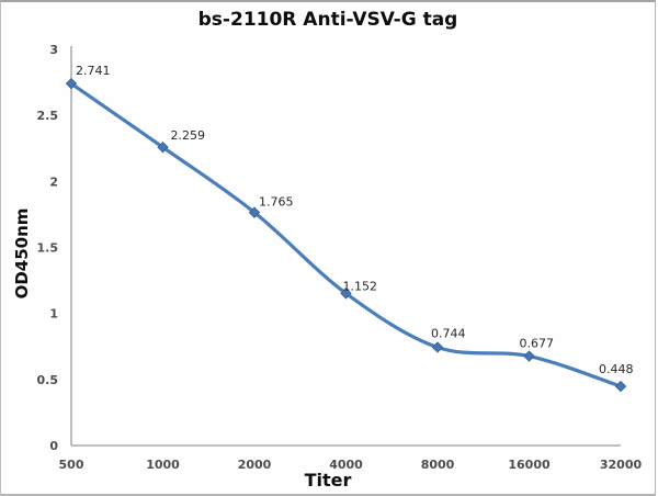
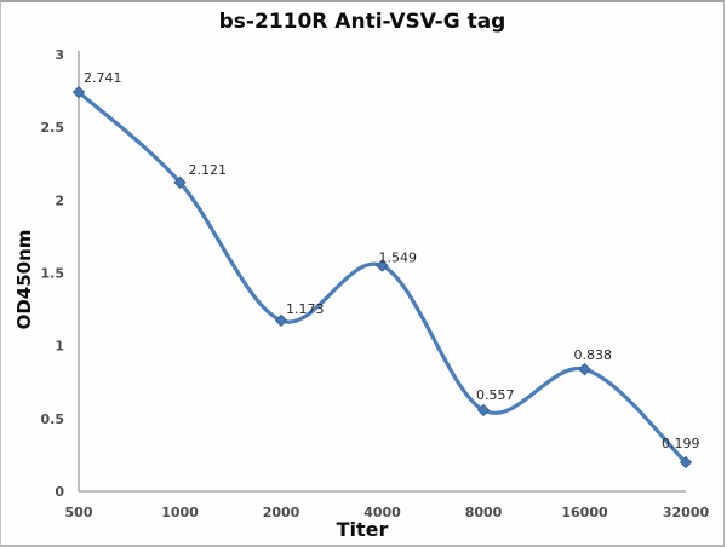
1000: 2.259 -> 2.121
2000: 1.765 -> 1.173
4000: 1.152 -> 1.549
8000: 0.744 -> 0.557
16000: 0.677 -> 0.838
32000: 0.448 -> 0.199
